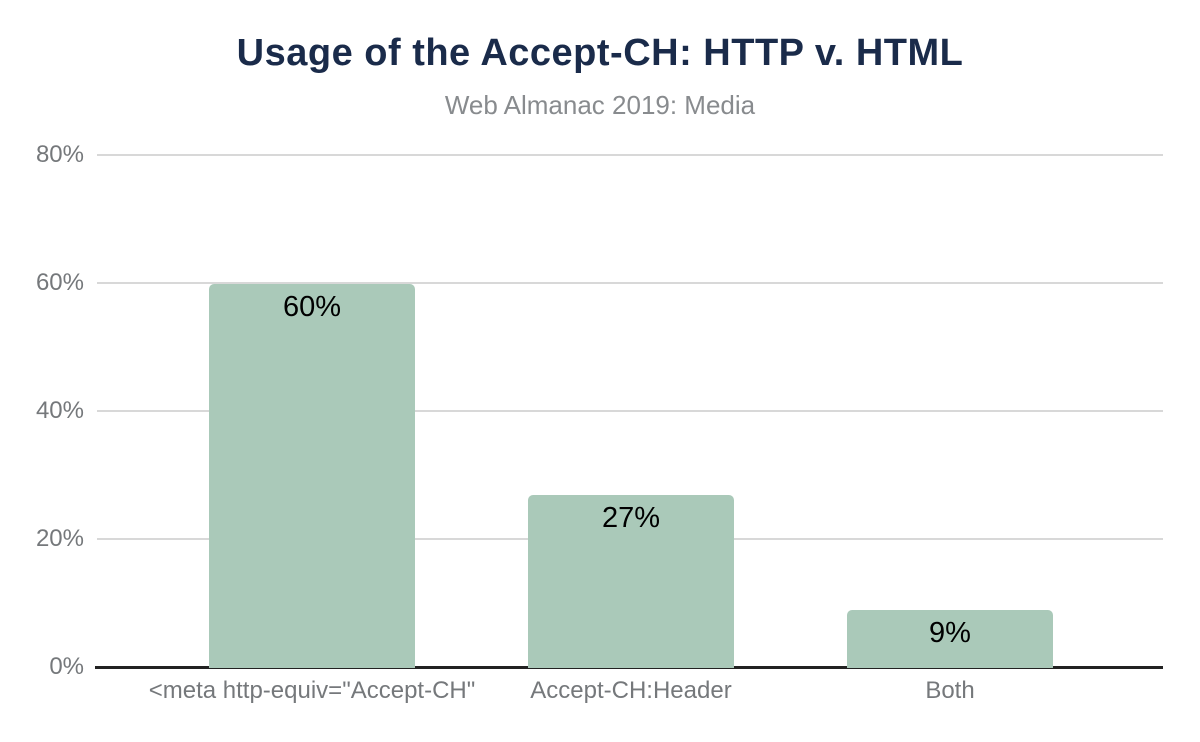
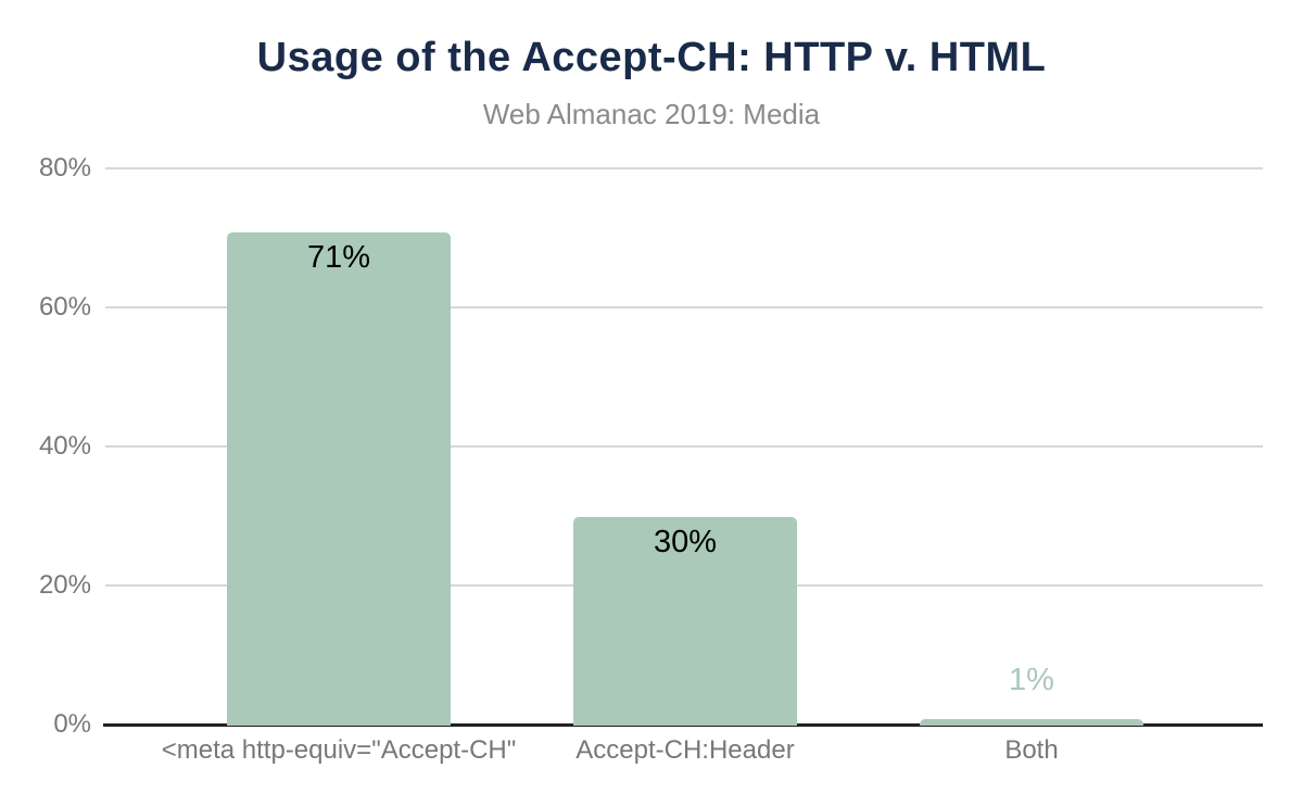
<meta http-equiv="Accept-CH": 60% -> 71%
Accept-CH:Header: 27% -> 30%
Both: 9% -> 1%
